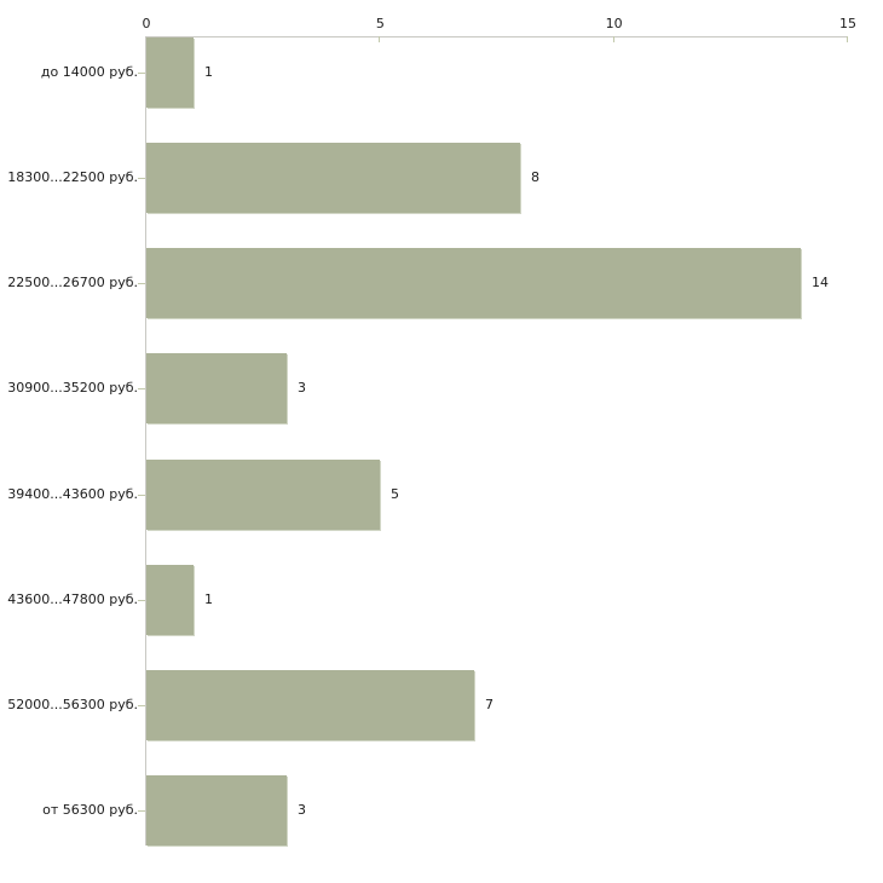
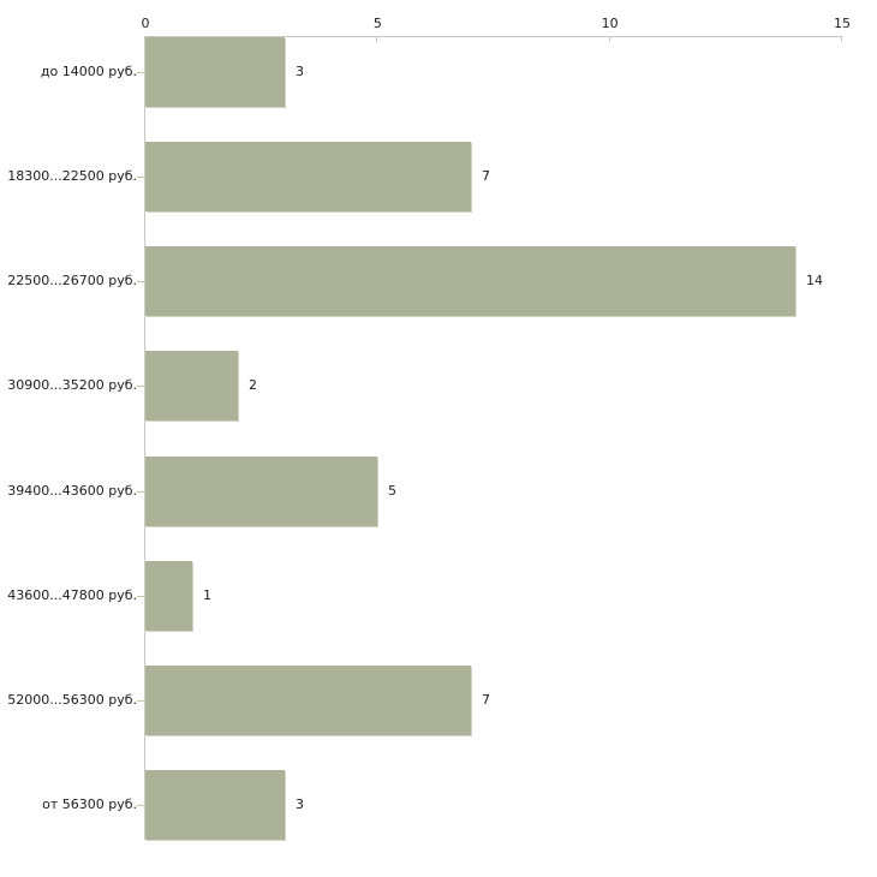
до 14000 руб.: 1 -> 3
18300...22500 руб.: 8 -> 7
30900...35200 руб.: 3 -> 2
